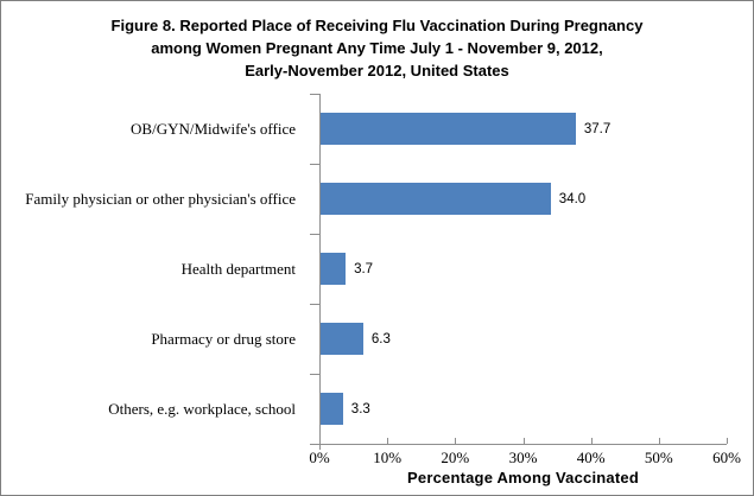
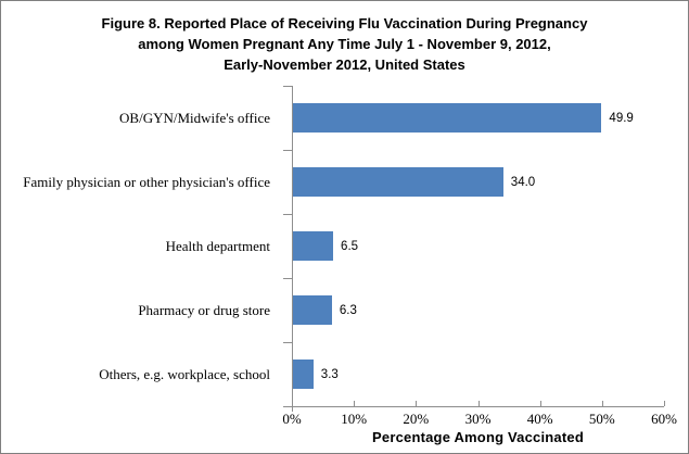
OB/GYN/Midwife's office: 37.7 -> 49.9
Health department: 3.7 -> 6.5
